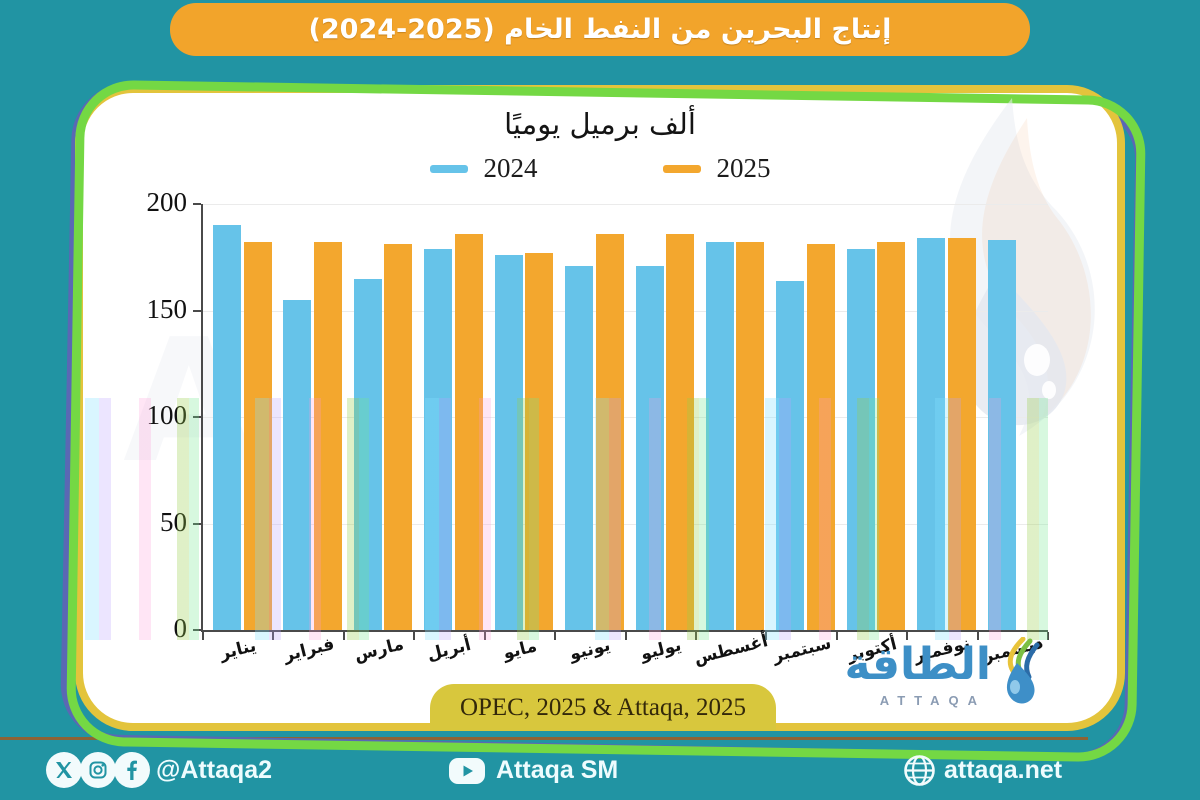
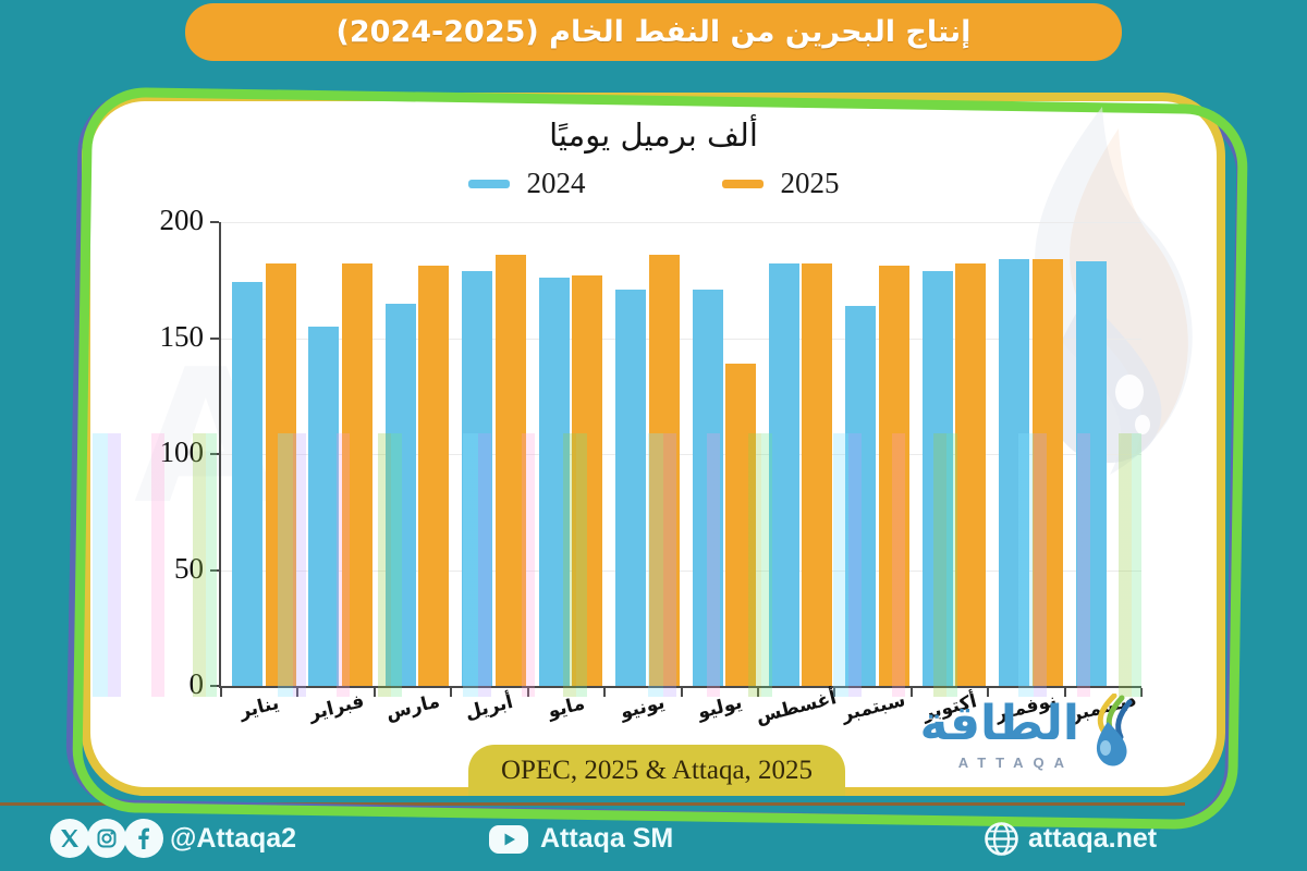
2024/يناير: 190 -> 174
2025/يوليو: 186 -> 139
